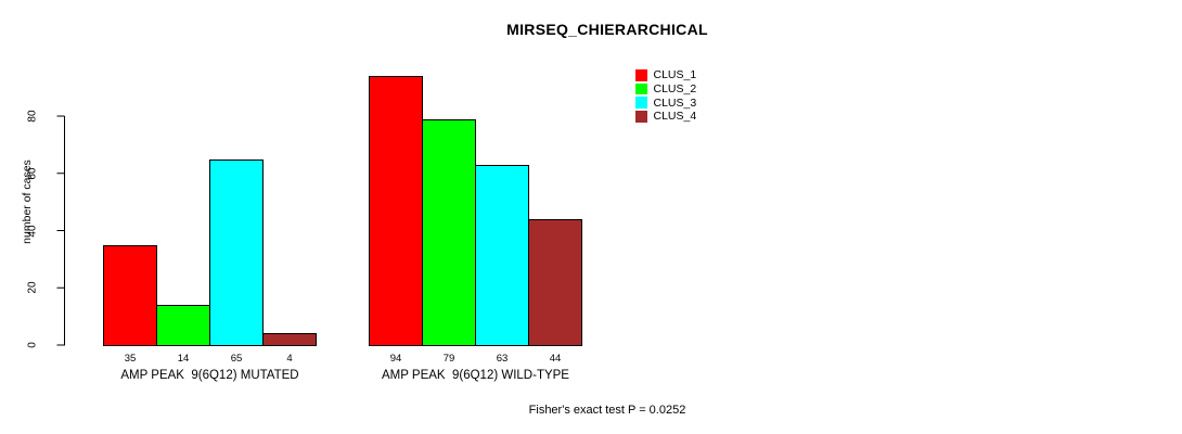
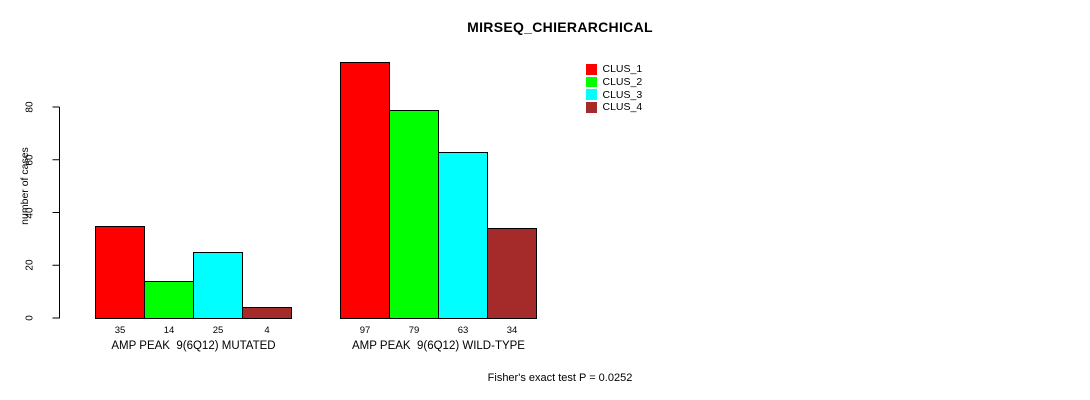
CLUS_3/AMP PEAK 9(6Q12) MUTATED: 65 -> 25
CLUS_1/AMP PEAK 9(6Q12) WILD-TYPE: 94 -> 97
CLUS_4/AMP PEAK 9(6Q12) WILD-TYPE: 44 -> 34
